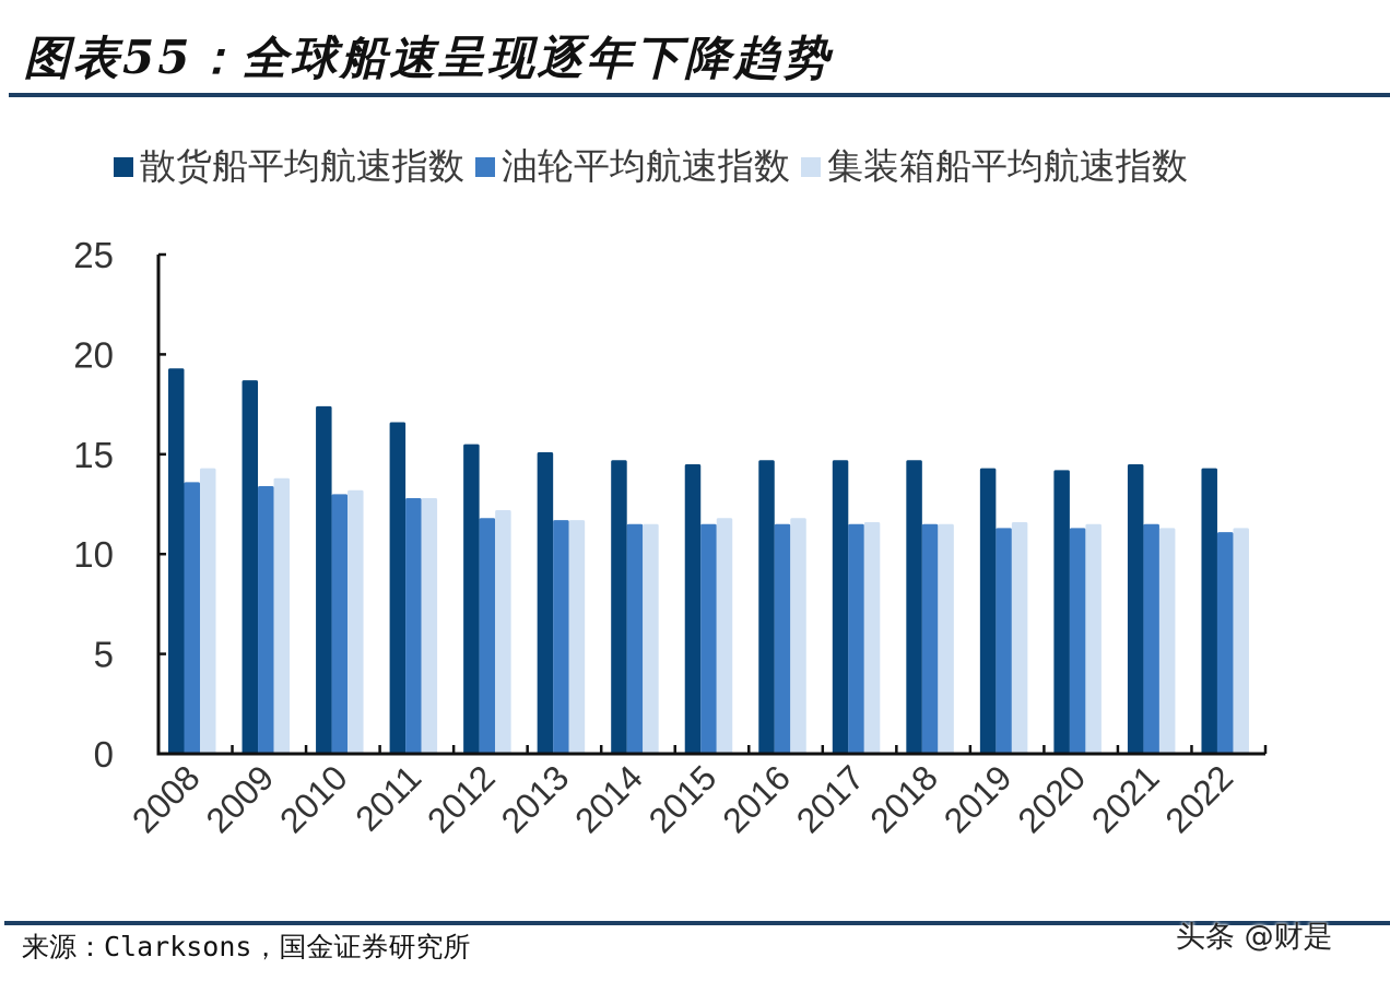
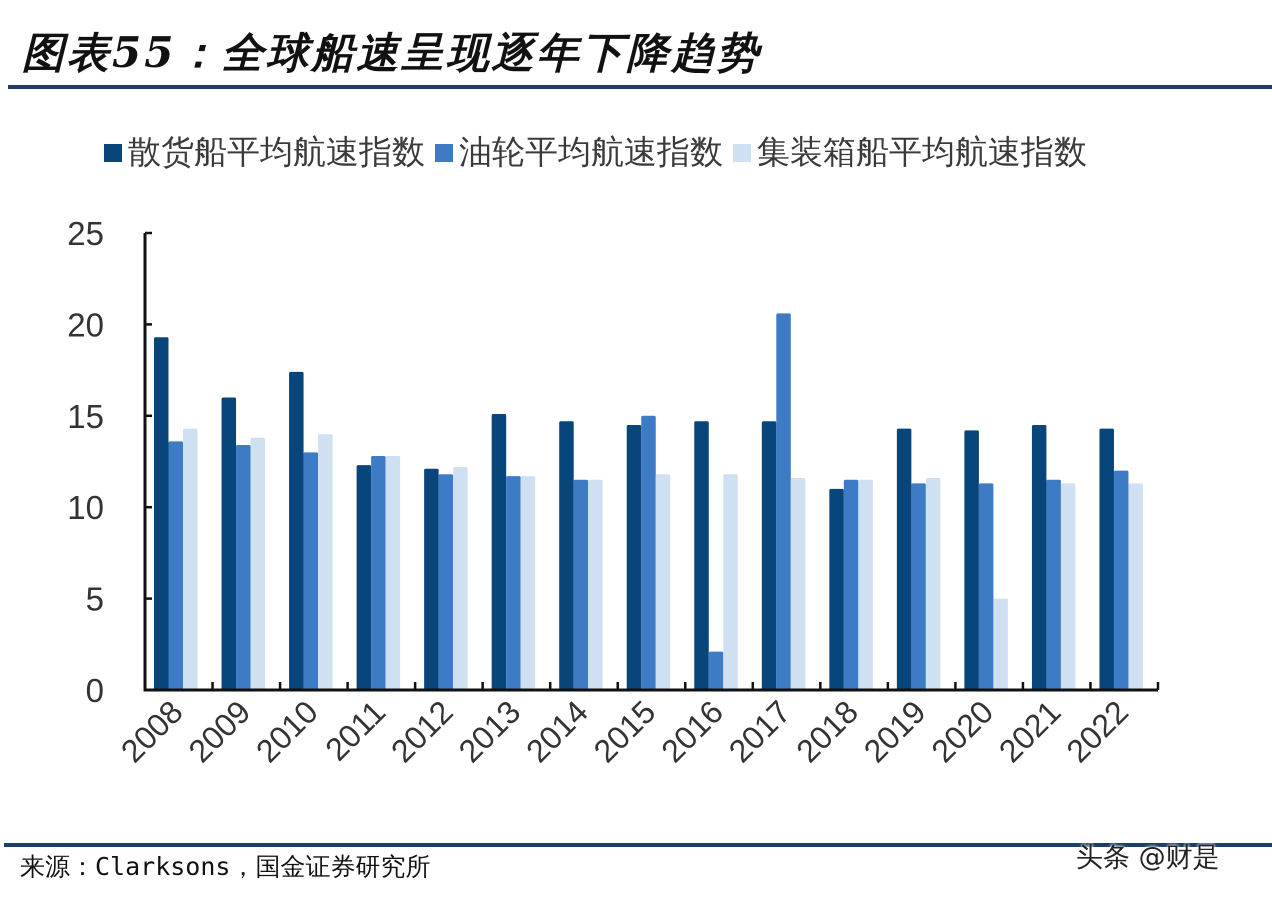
散货船平均航速指数/2009: 18.7 -> 16.0
集装箱船平均航速指数/2010: 13.2 -> 14.0
散货船平均航速指数/2011: 16.6 -> 12.3
散货船平均航速指数/2012: 15.5 -> 12.1
油轮平均航速指数/2015: 11.5 -> 15.0
油轮平均航速指数/2016: 11.5 -> 2.1
油轮平均航速指数/2017: 11.5 -> 20.6
散货船平均航速指数/2018: 14.7 -> 11.0
集装箱船平均航速指数/2020: 11.5 -> 5.0
油轮平均航速指数/2022: 11.1 -> 12.0
